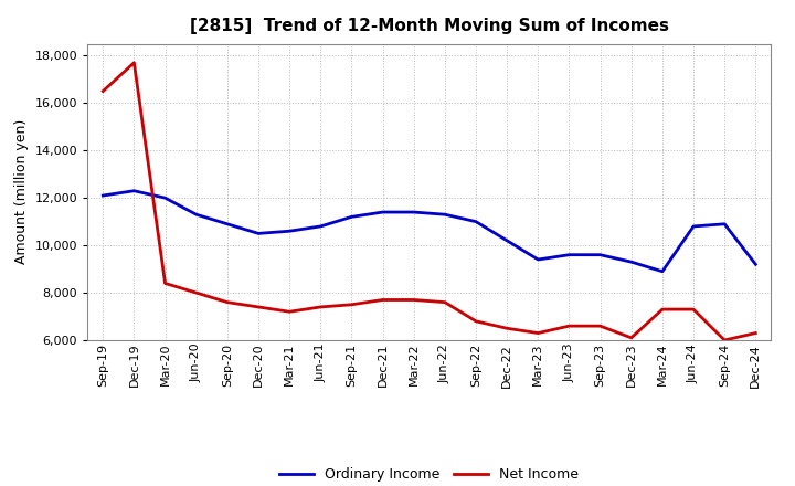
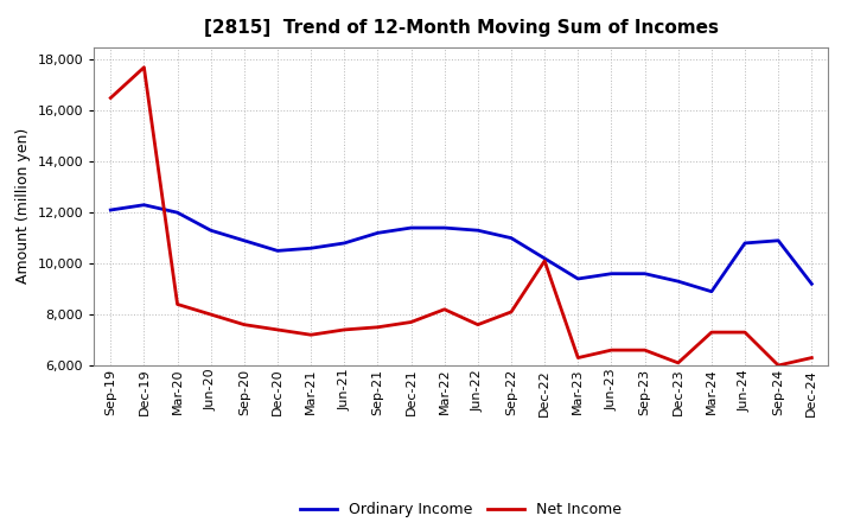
Net Income/Mar-22: 7,700 -> 8,200
Net Income/Sep-22: 6,800 -> 8,100
Net Income/Dec-22: 6,500 -> 10,100
